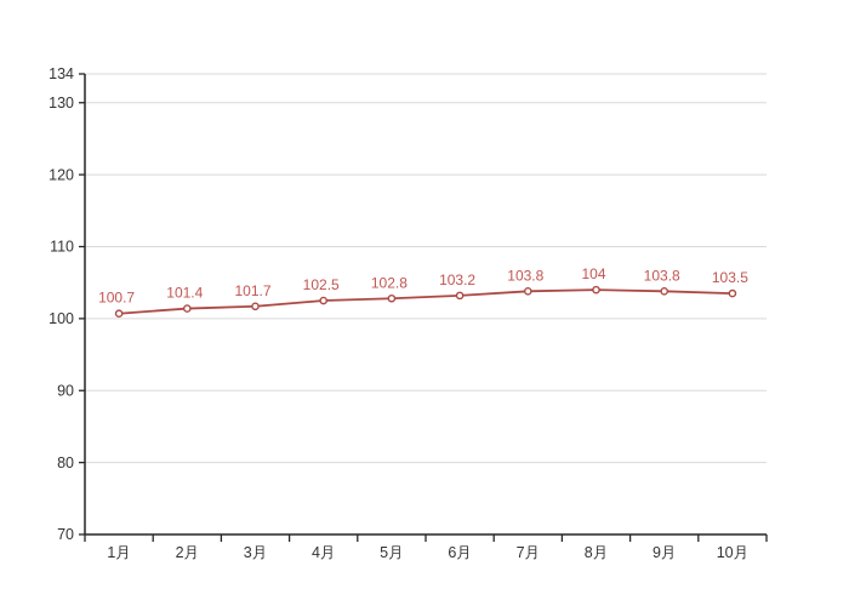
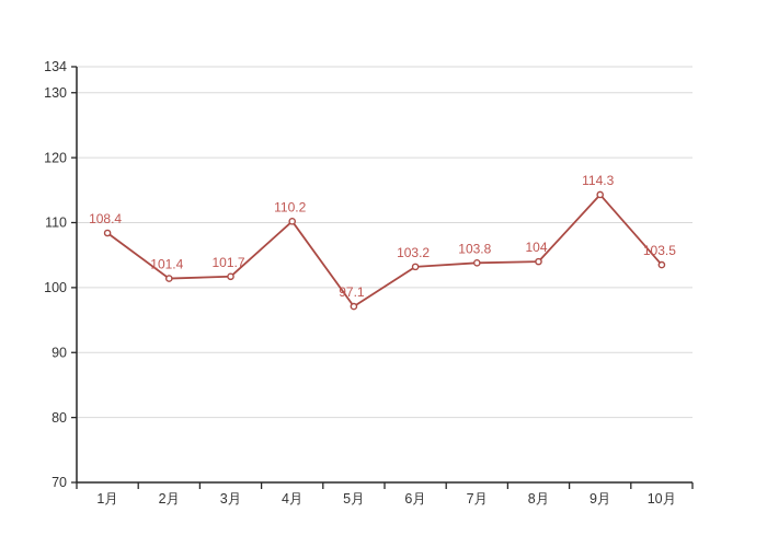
1月: 100.7 -> 108.4
4月: 102.5 -> 110.2
5月: 102.8 -> 97.1
9月: 103.8 -> 114.3
